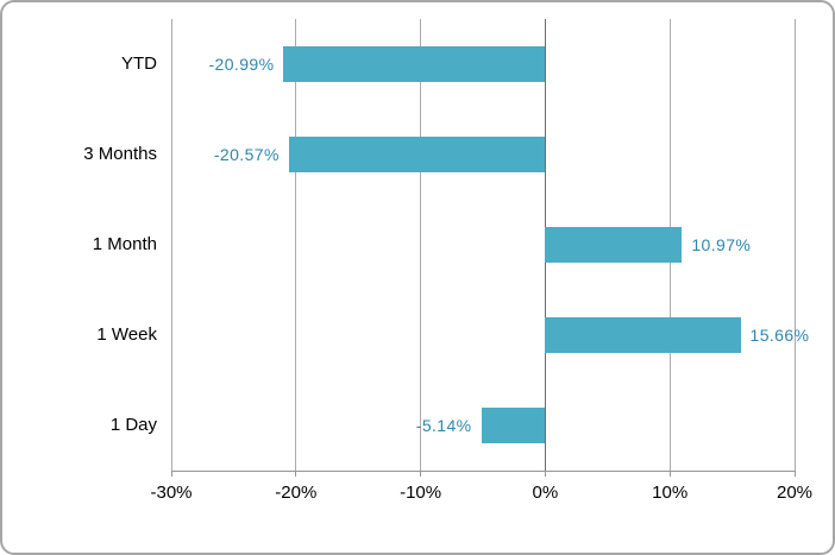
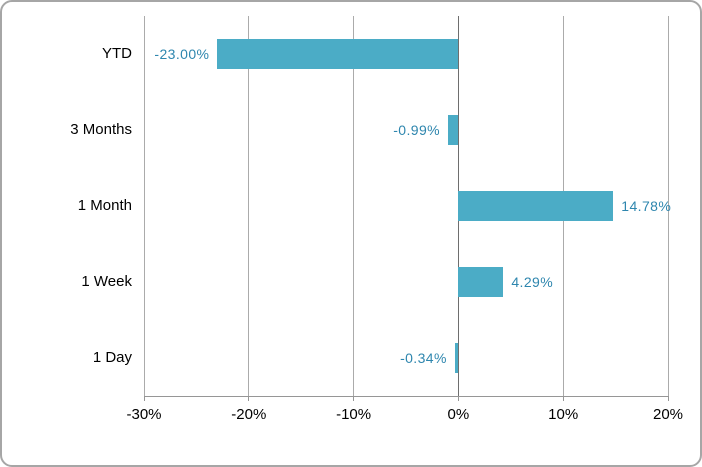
YTD: -20.99% -> -23.00%
3 Months: -20.57% -> -0.99%
1 Month: 10.97% -> 14.78%
1 Week: 15.66% -> 4.29%
1 Day: -5.14% -> -0.34%
